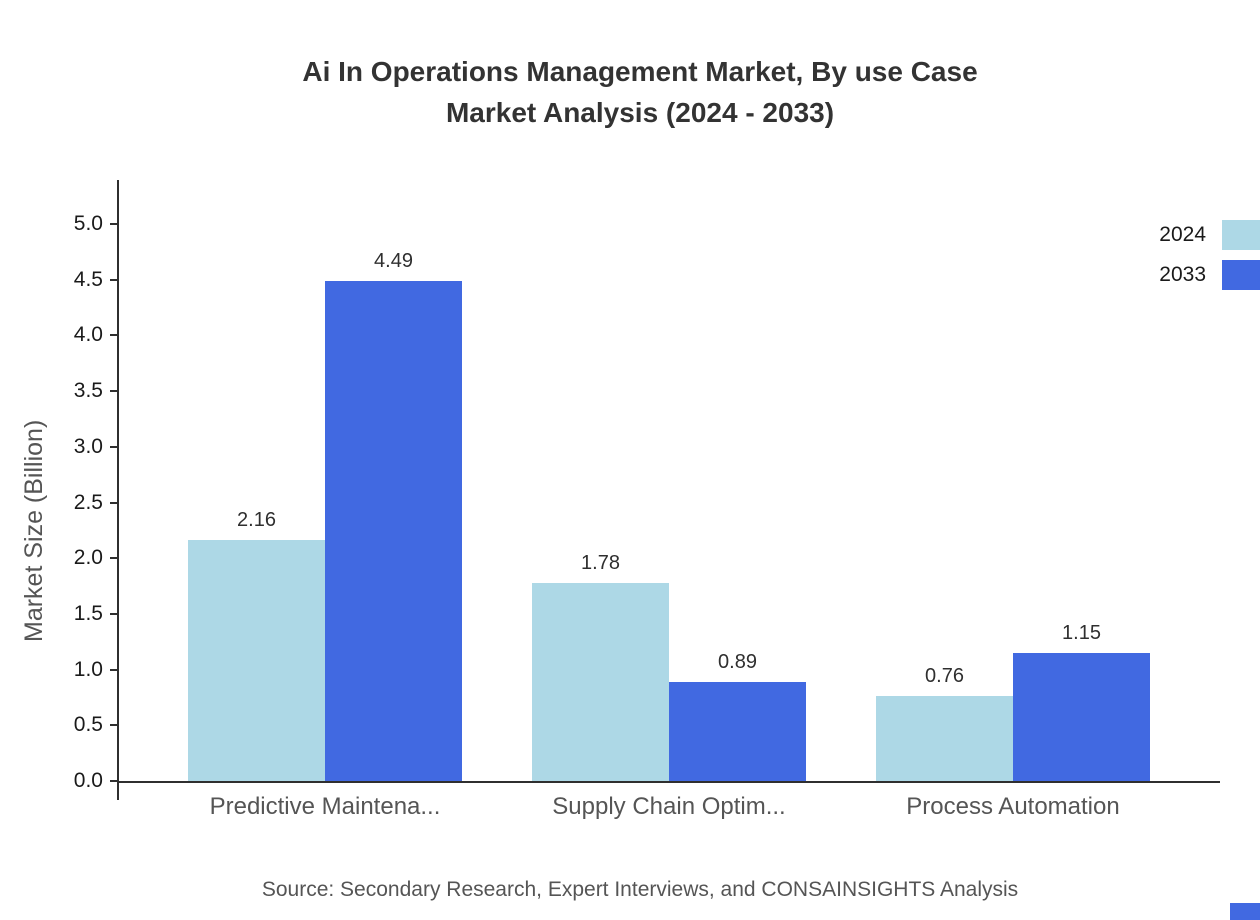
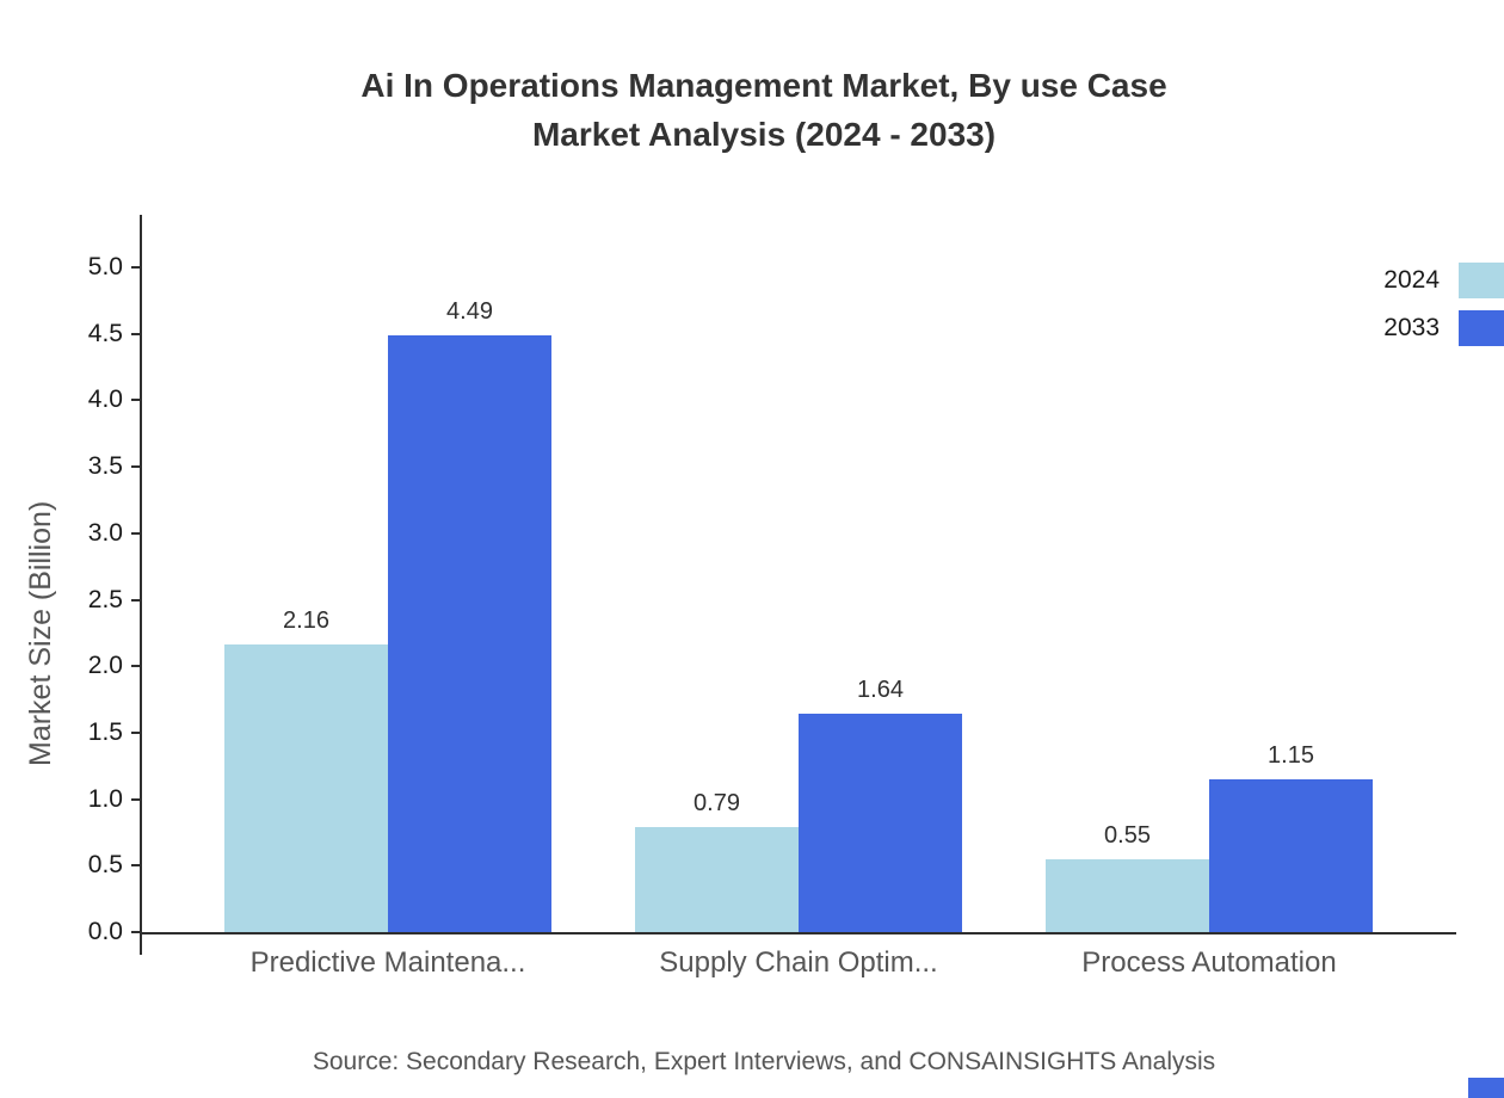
2024/Supply Chain Optim...: 1.78 -> 0.79
2033/Supply Chain Optim...: 0.89 -> 1.64
2024/Process Automation: 0.76 -> 0.55
